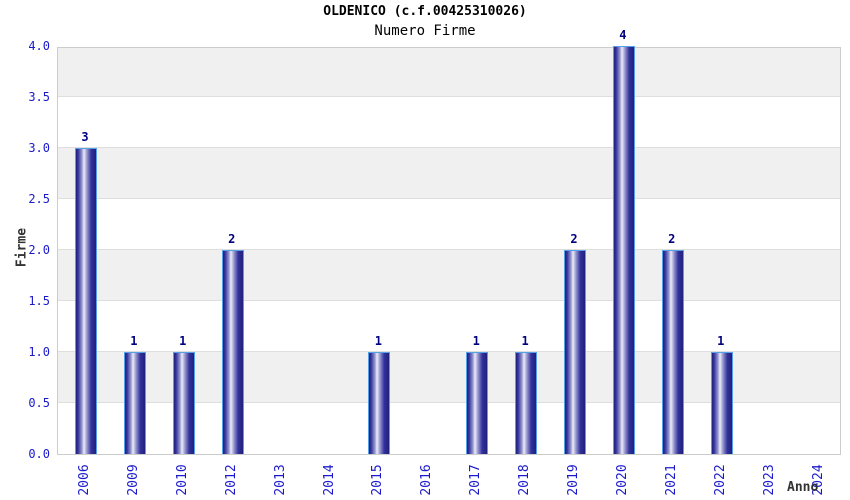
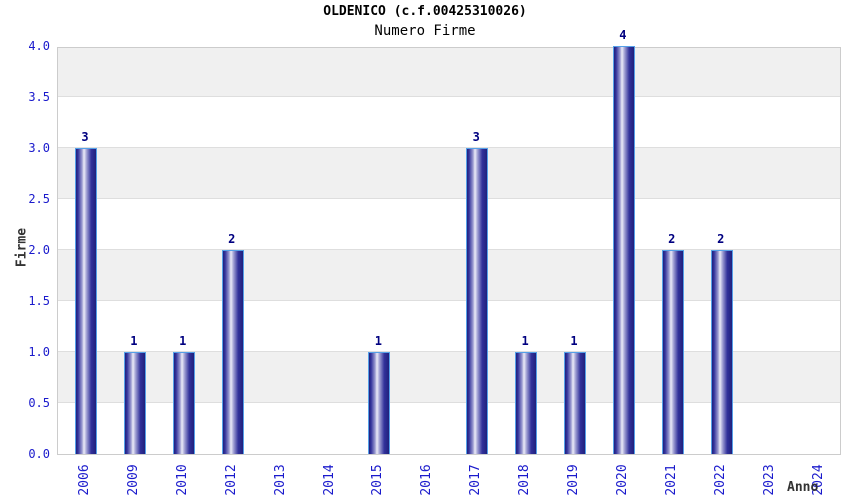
2017: 1 -> 3
2019: 2 -> 1
2022: 1 -> 2
